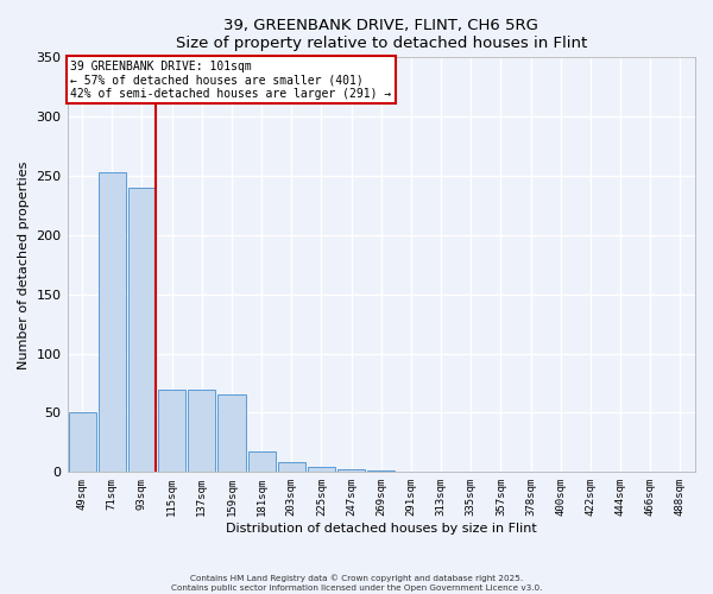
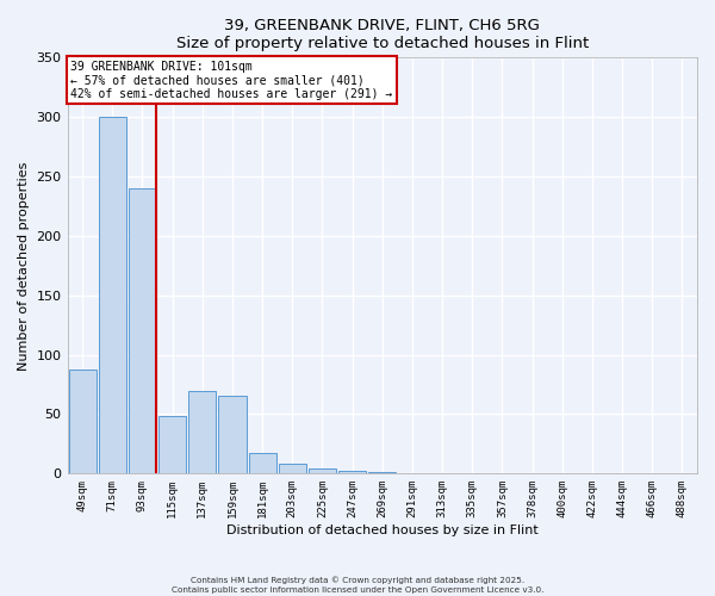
49sqm: 50 -> 88
71sqm: 253 -> 300
115sqm: 70 -> 48
